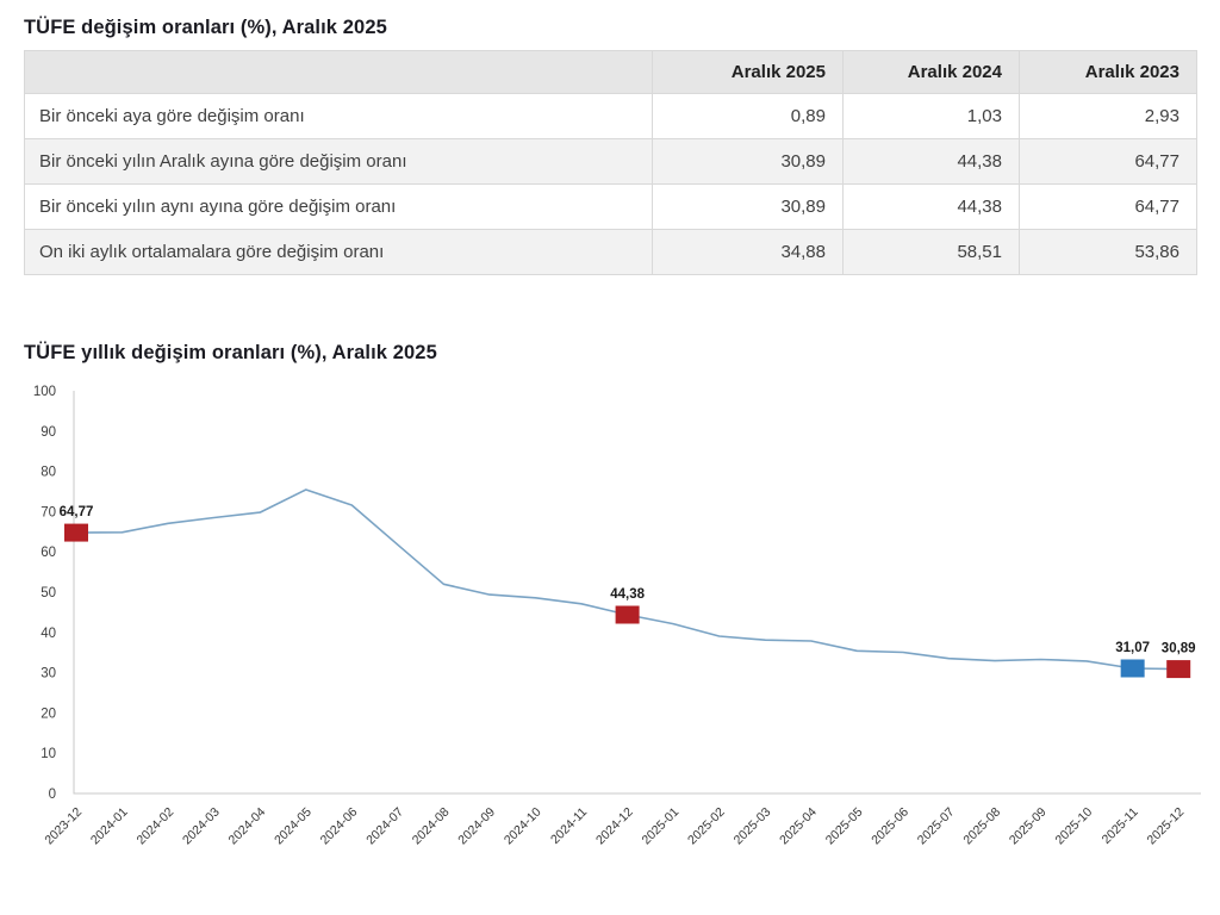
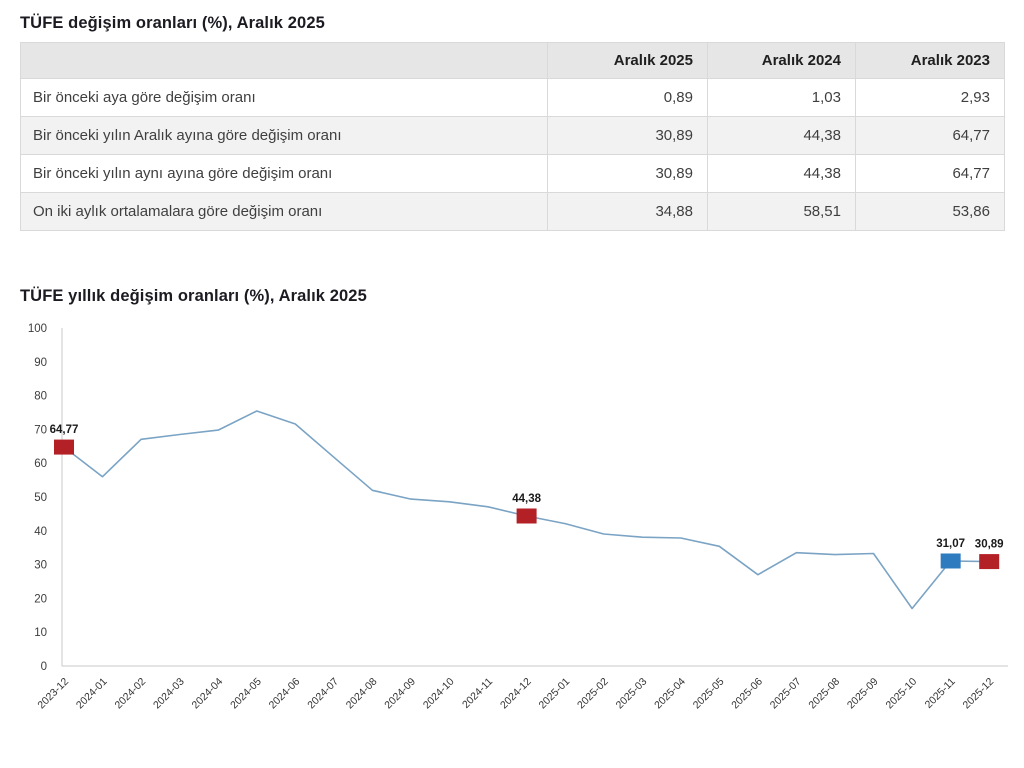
2024-01: 65 -> 56
2025-06: 35 -> 27
2025-10: 33 -> 17
